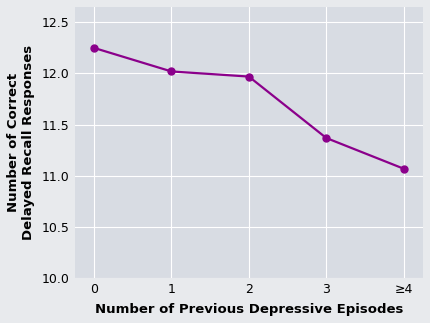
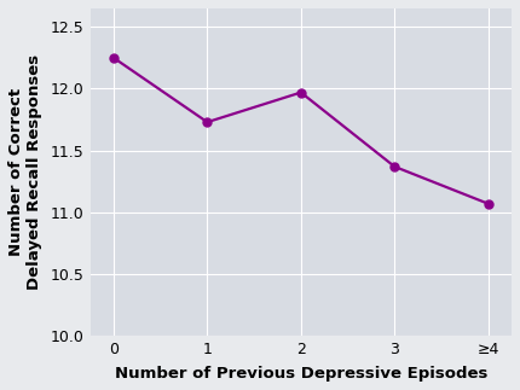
1: 12.02 -> 11.73
